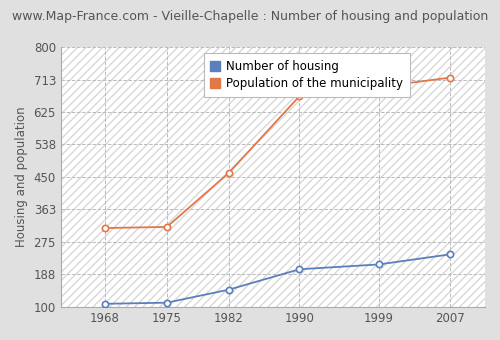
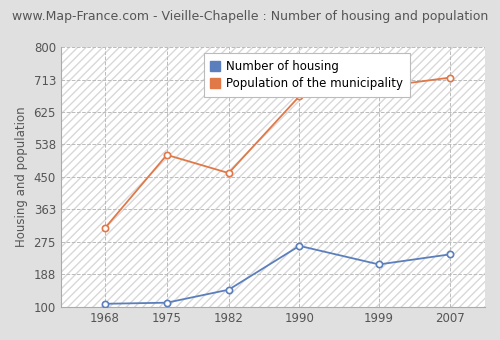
Population of the municipality/1975: 316 -> 510
Number of housing/1990: 202 -> 265
